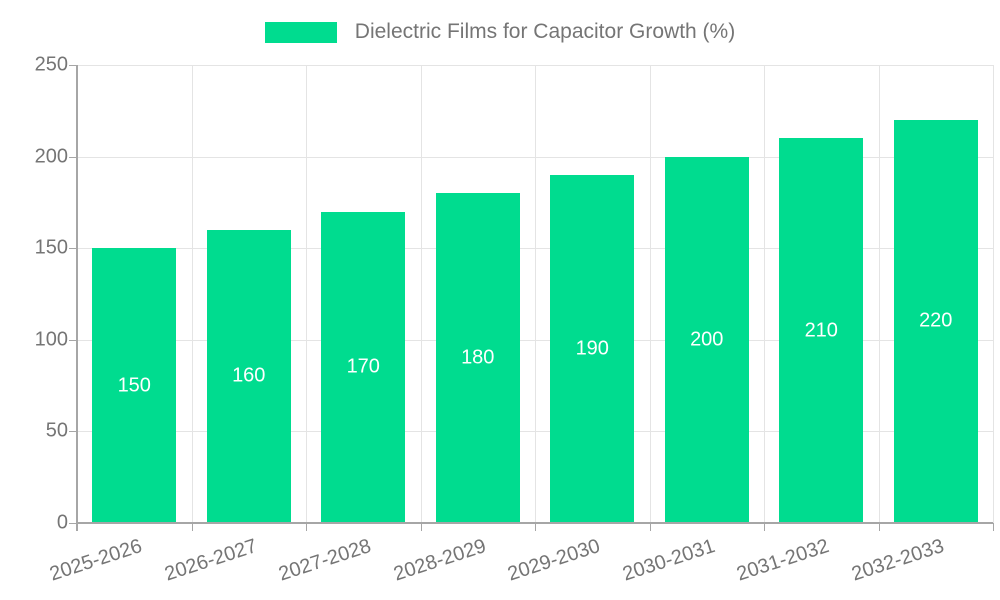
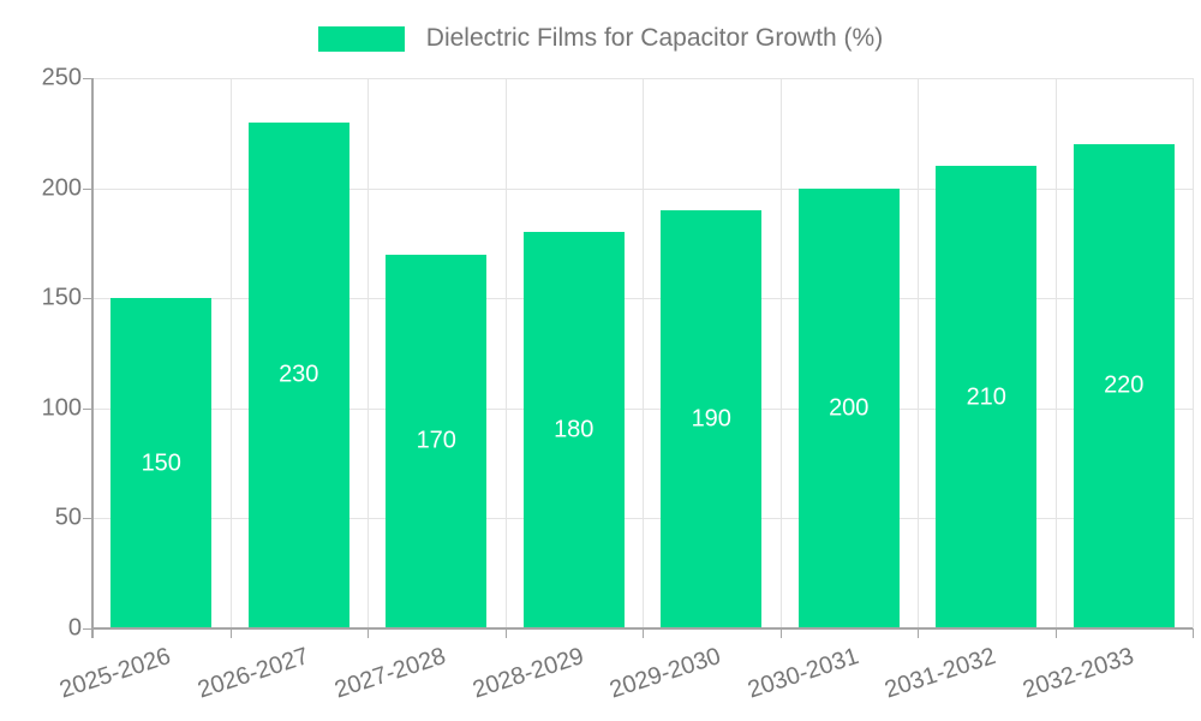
2026-2027: 160 -> 230
